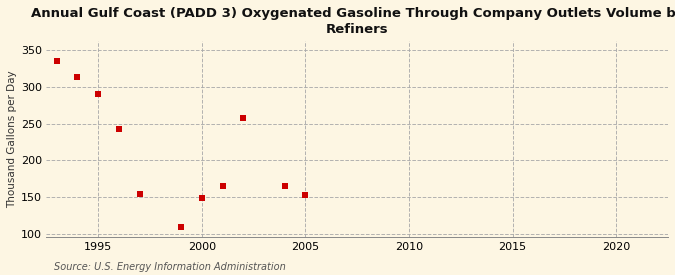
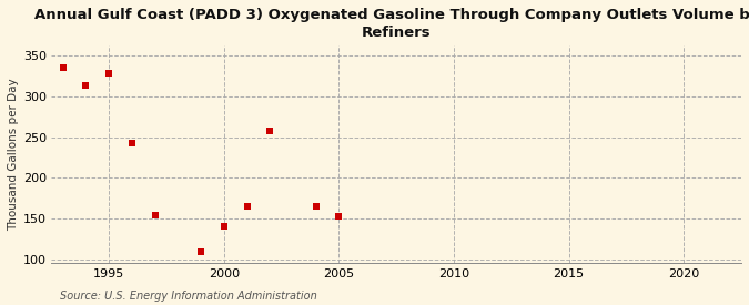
1995: 290 -> 328
2000: 148 -> 140
